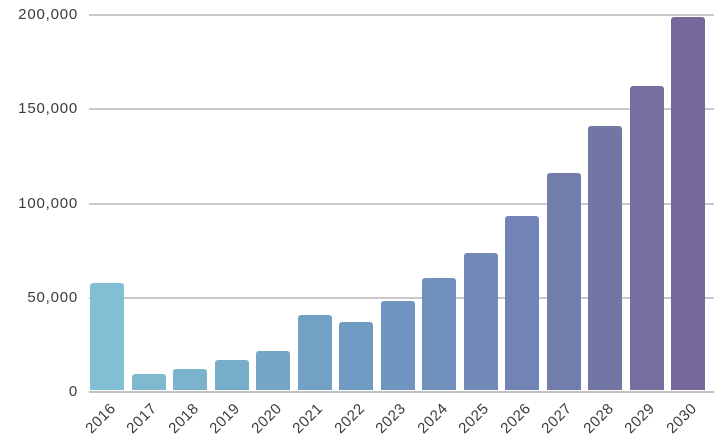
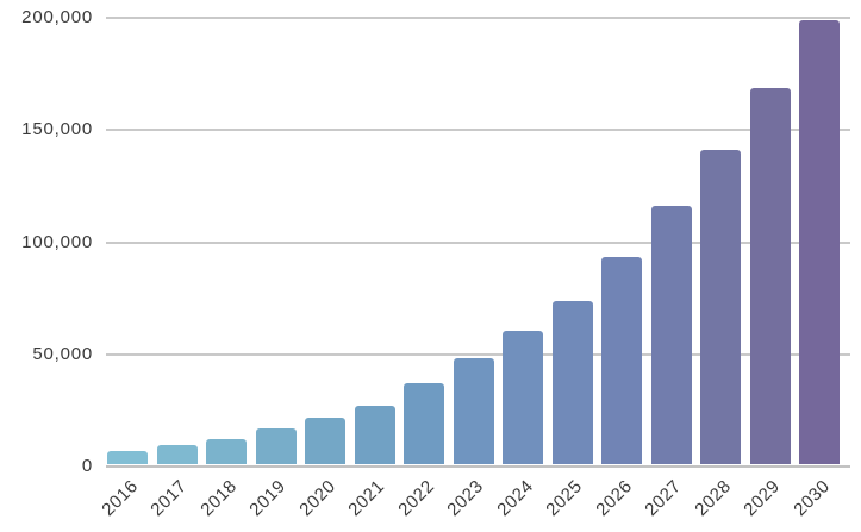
2016: 57000 -> 6000
2021: 40000 -> 26000
2029: 162000 -> 169000
